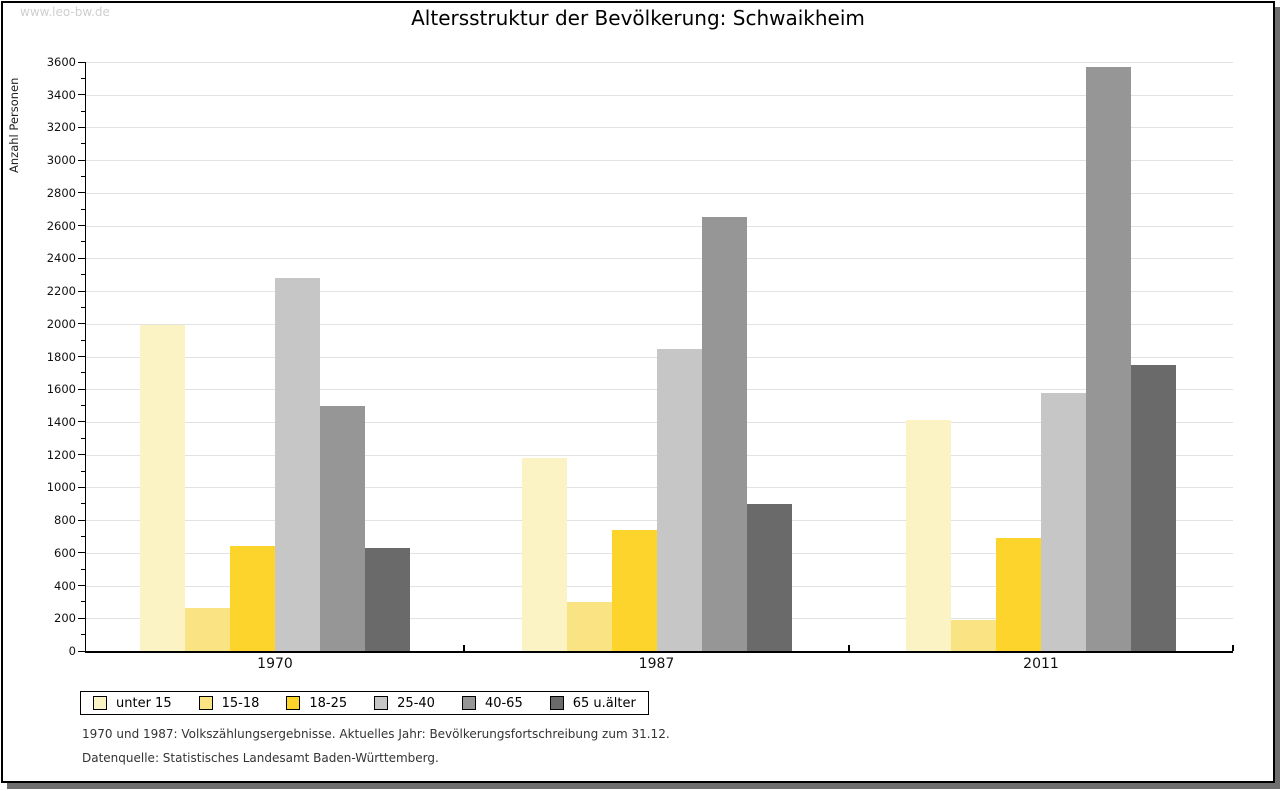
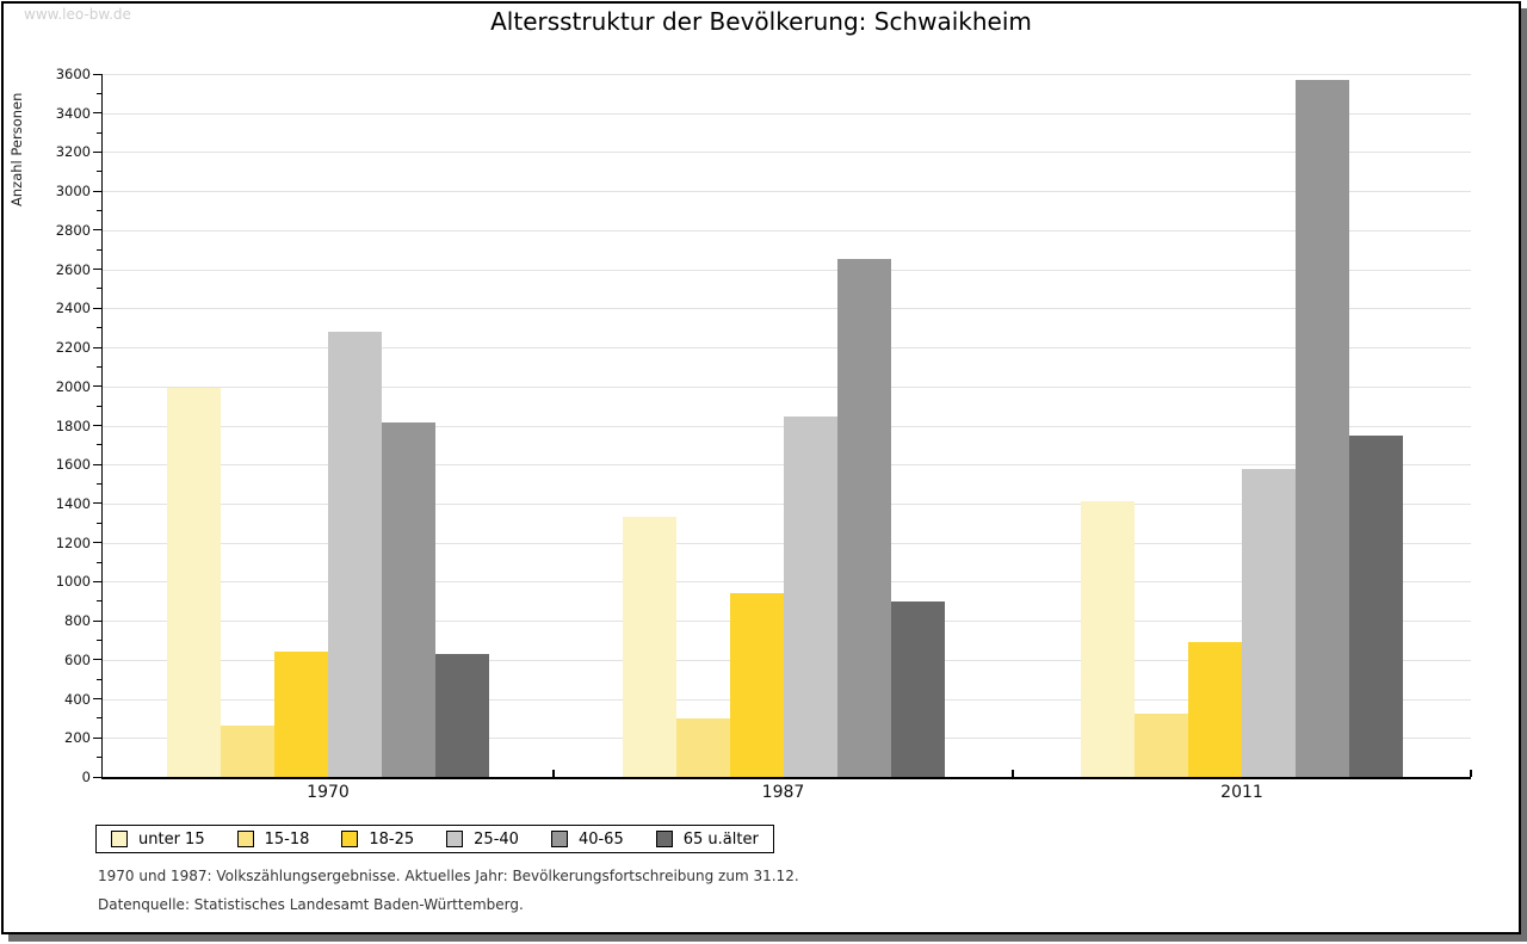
40-65/1970: 1500 -> 1820
unter 15/1987: 1180 -> 1340
18-25/1987: 740 -> 940
15-18/2011: 190 -> 320
